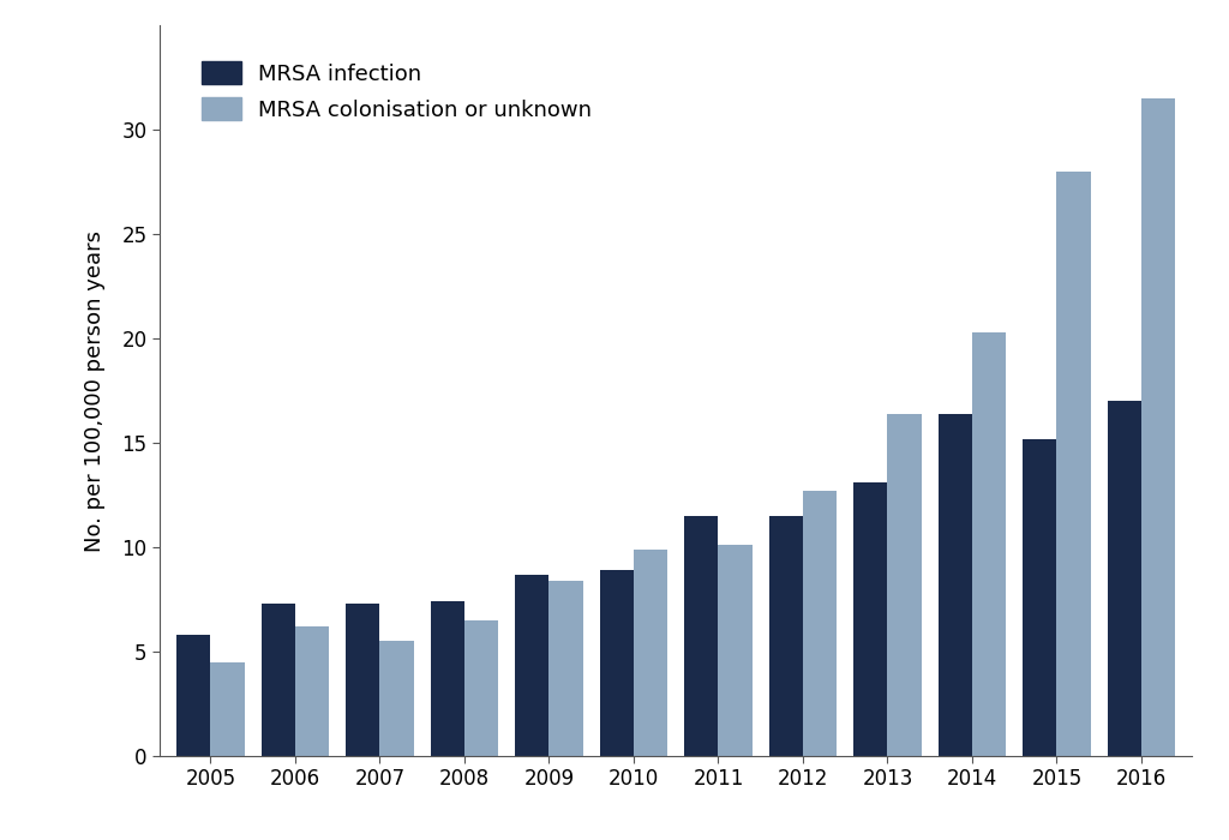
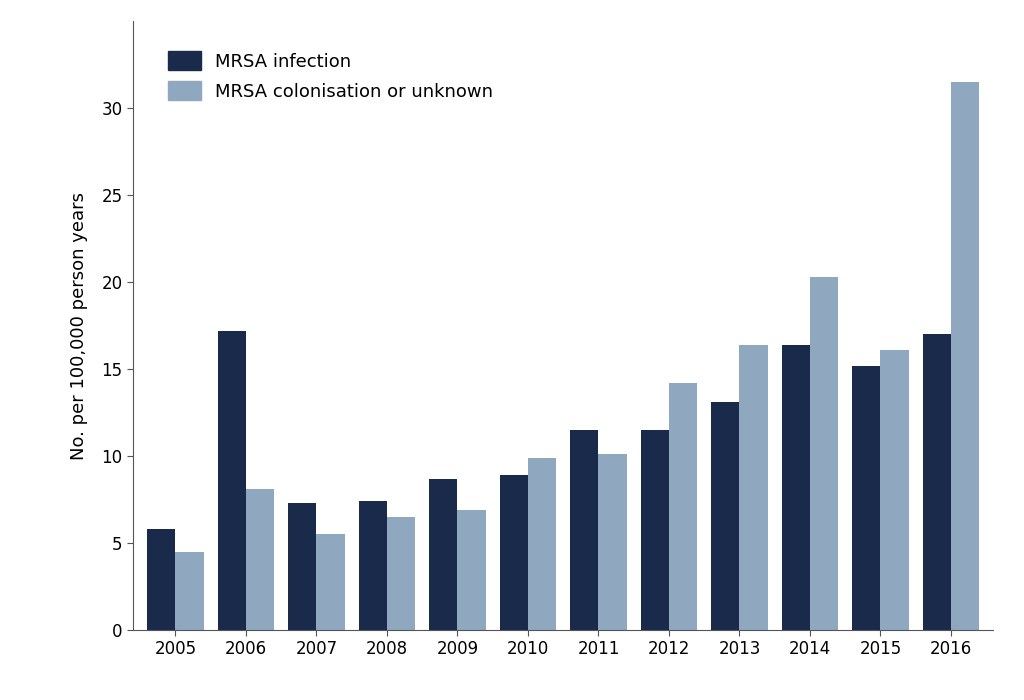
MRSA infection/2006: 7.3 -> 17.2
MRSA colonisation or unknown/2006: 6.2 -> 8.1
MRSA colonisation or unknown/2009: 8.4 -> 6.9
MRSA colonisation or unknown/2012: 12.7 -> 14.2
MRSA colonisation or unknown/2015: 28.0 -> 16.1
